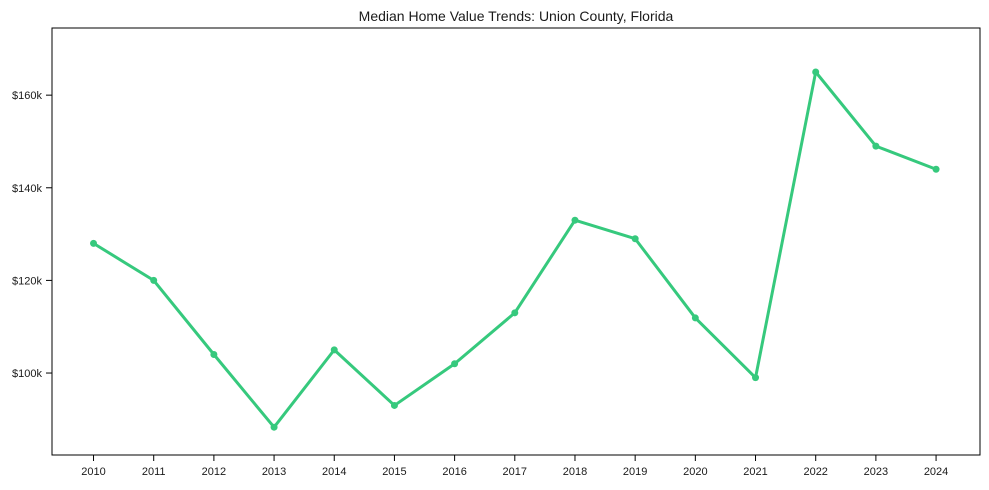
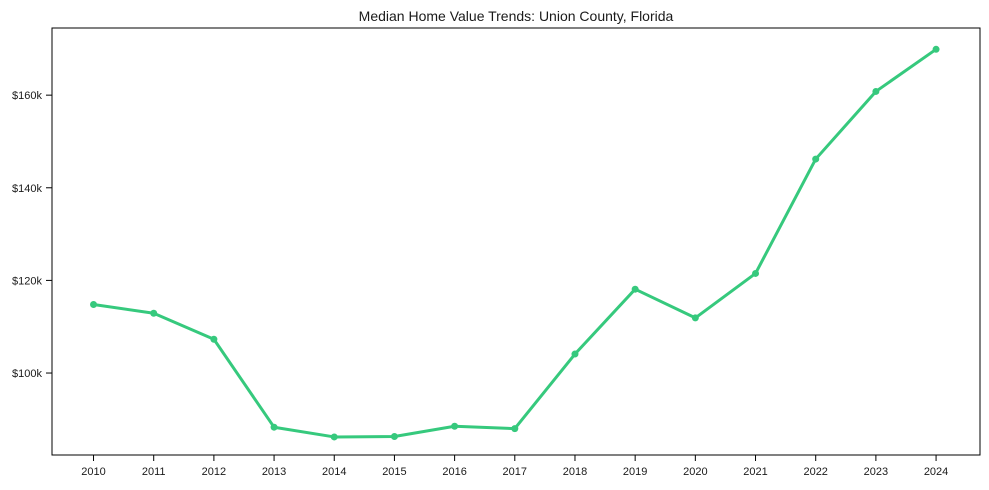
2010: $128k -> $115k
2011: $120k -> $113k
2012: $104k -> $107k
2014: $105k -> $86k
2015: $93k -> $86k
2016: $102k -> $88k
2017: $113k -> $88k
2018: $133k -> $104k
2019: $129k -> $118k
2021: $99k -> $122k
2022: $165k -> $146k
2023: $149k -> $161k
2024: $144k -> $170k
